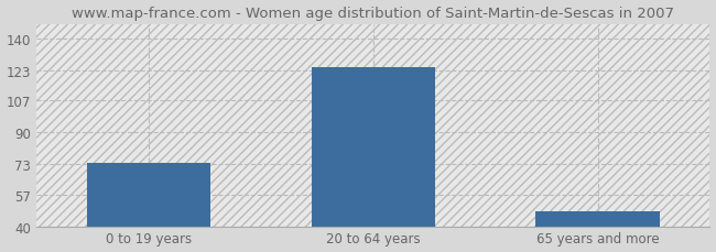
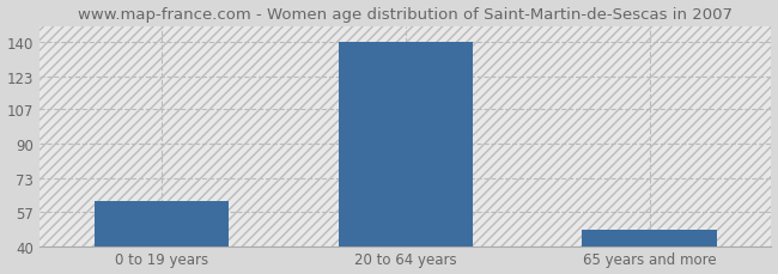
0 to 19 years: 74 -> 62
20 to 64 years: 125 -> 140
